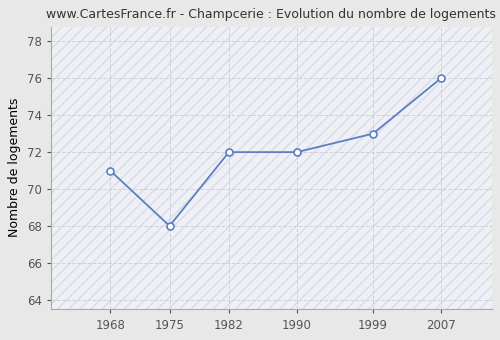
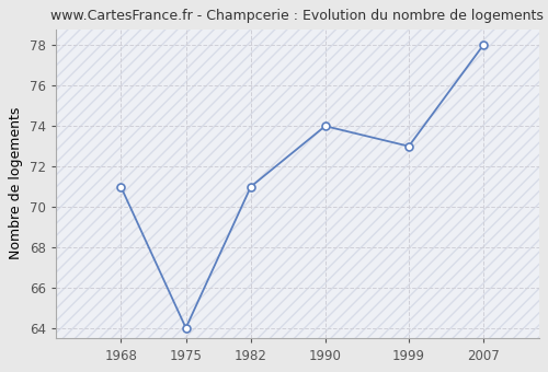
1975: 68 -> 64
1982: 72 -> 71
1990: 72 -> 74
2007: 76 -> 78
